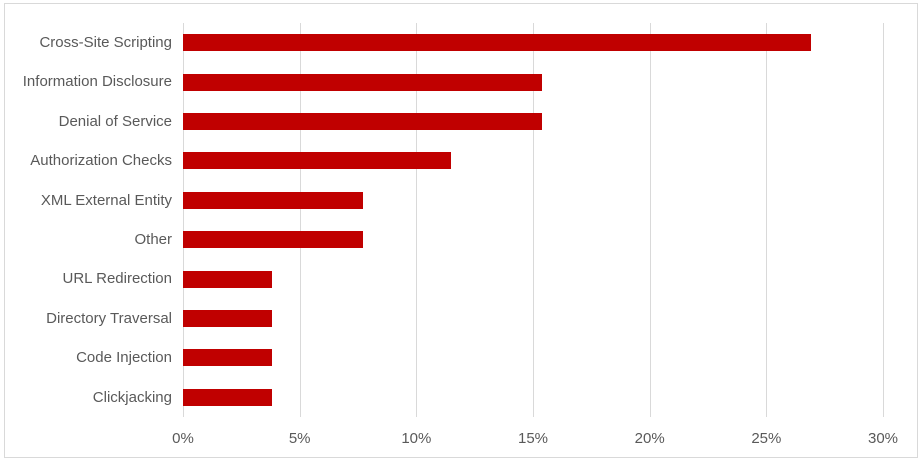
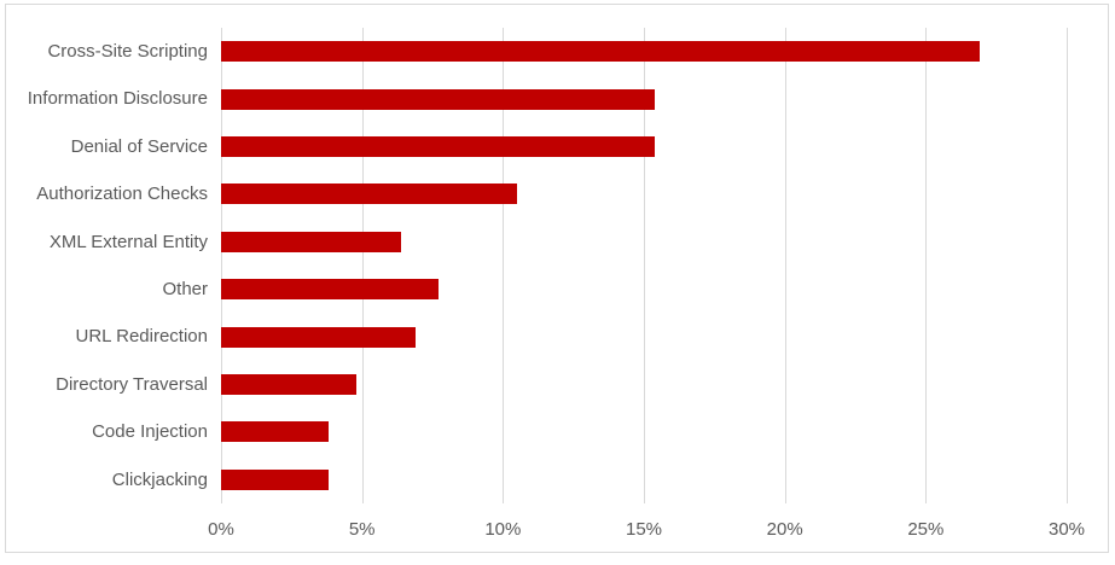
Authorization Checks: 11.5% -> 10.5%
XML External Entity: 7.7% -> 6.4%
URL Redirection: 3.8% -> 6.9%
Directory Traversal: 3.8% -> 4.8%
